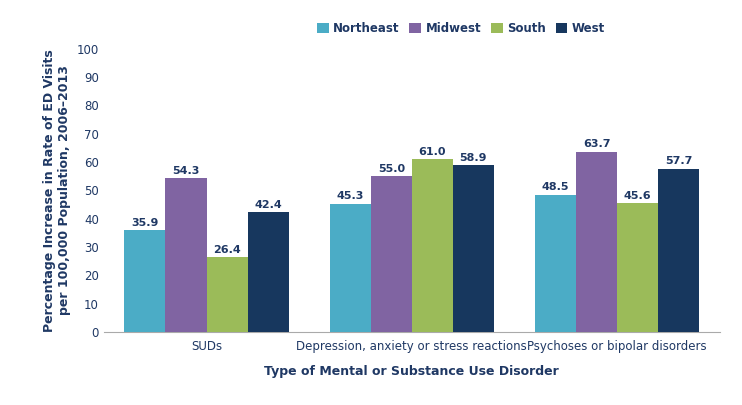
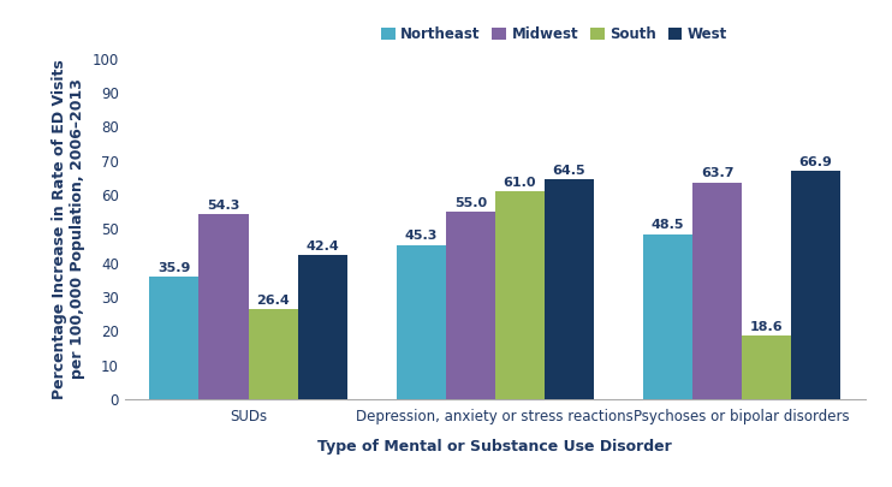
West/Depression, anxiety or stress reactions: 58.9 -> 64.5
South/Psychoses or bipolar disorders: 45.6 -> 18.6
West/Psychoses or bipolar disorders: 57.7 -> 66.9
